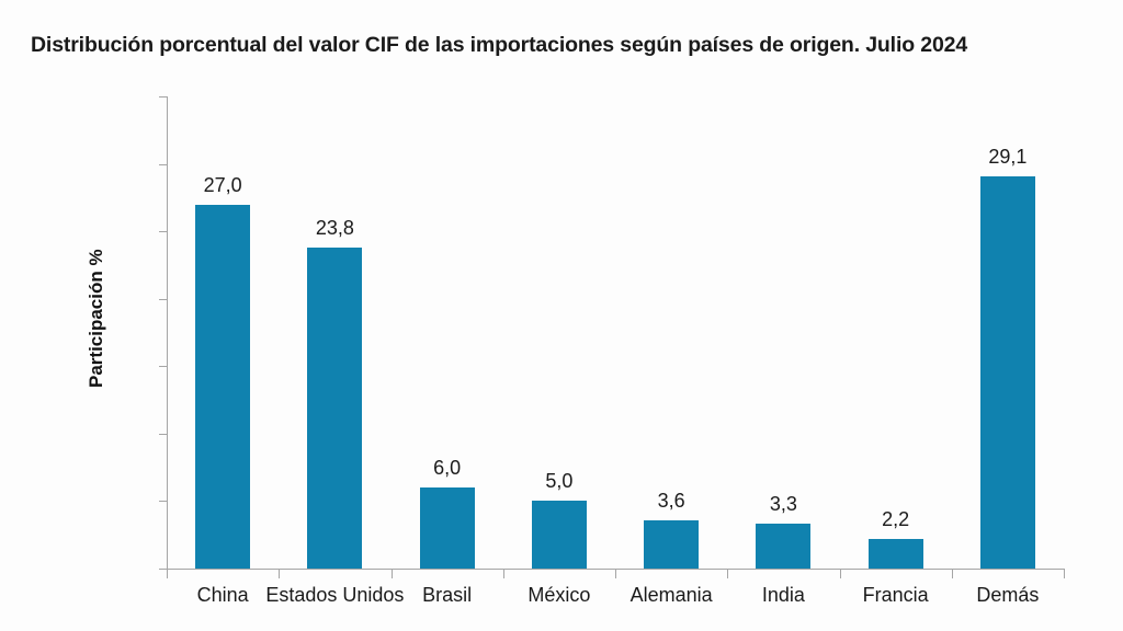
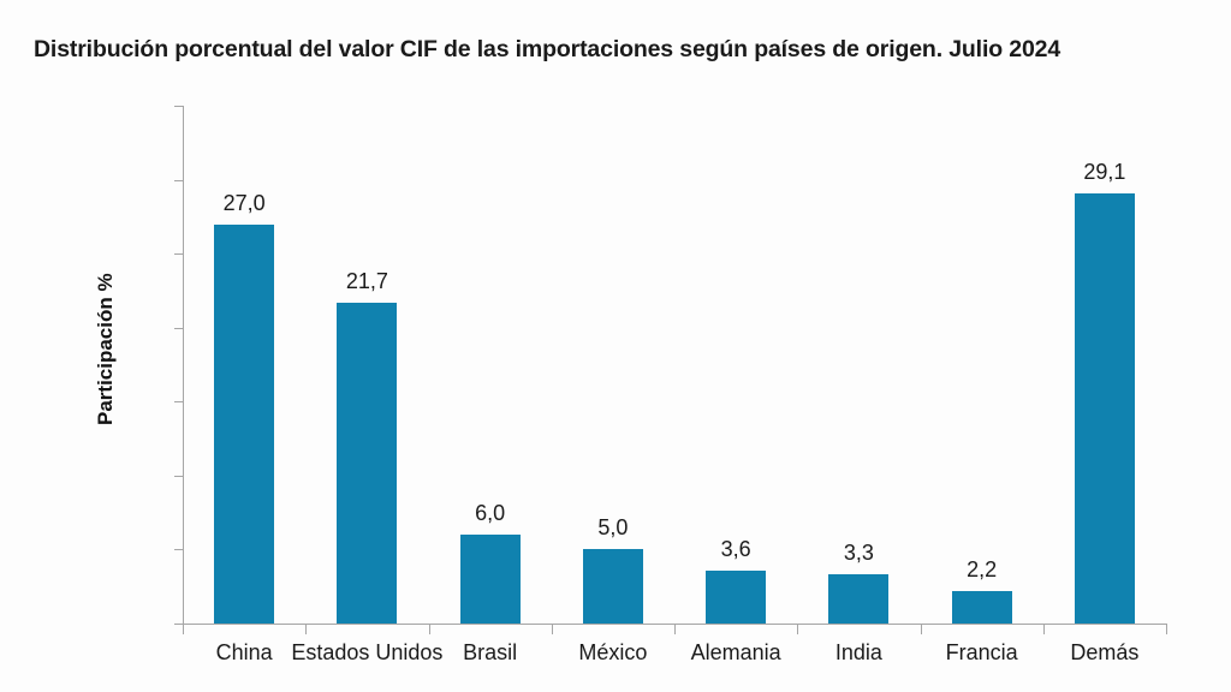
Estados Unidos: 23,8 -> 21,7
